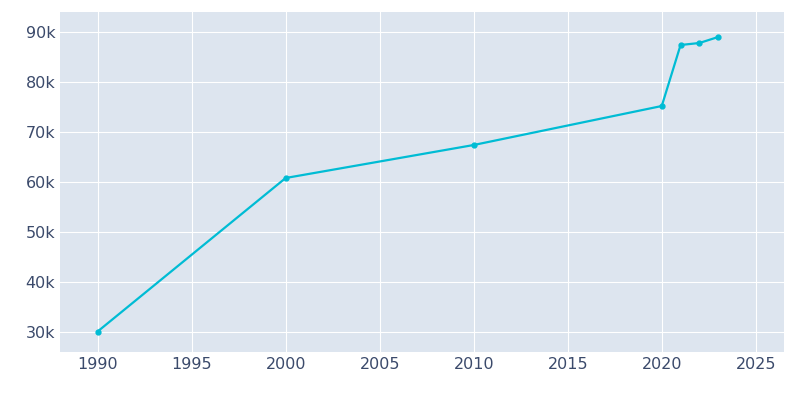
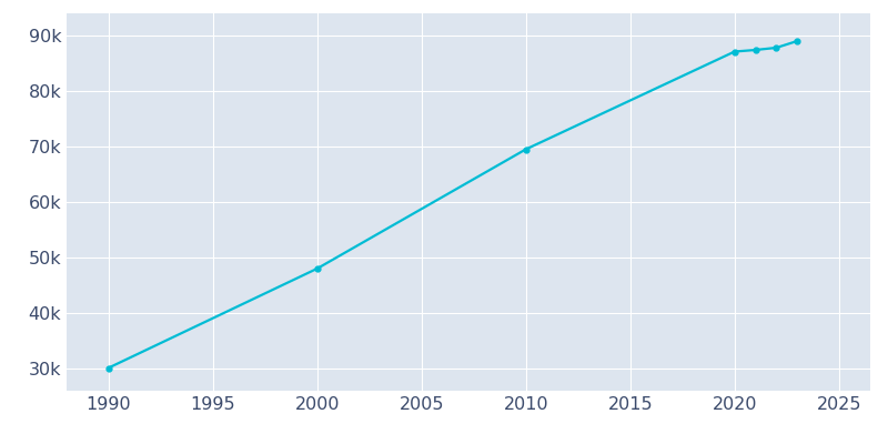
2000: 60.8k -> 48.0k
2010: 67.4k -> 69.5k
2020: 75.2k -> 87.1k
